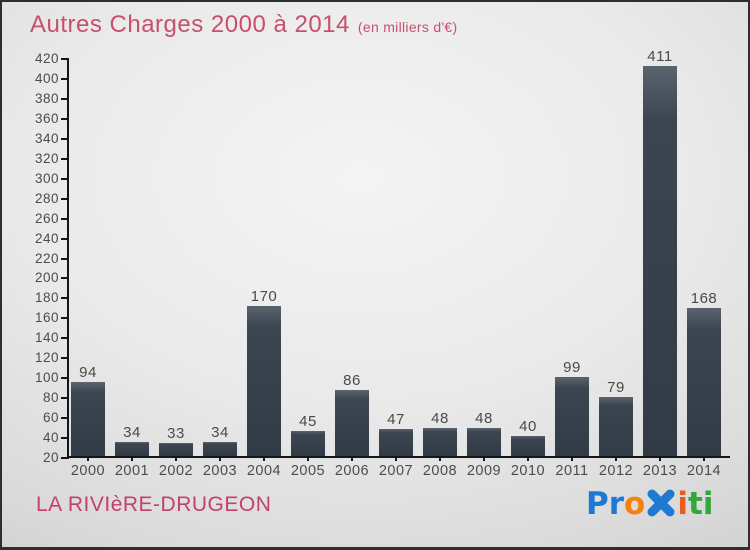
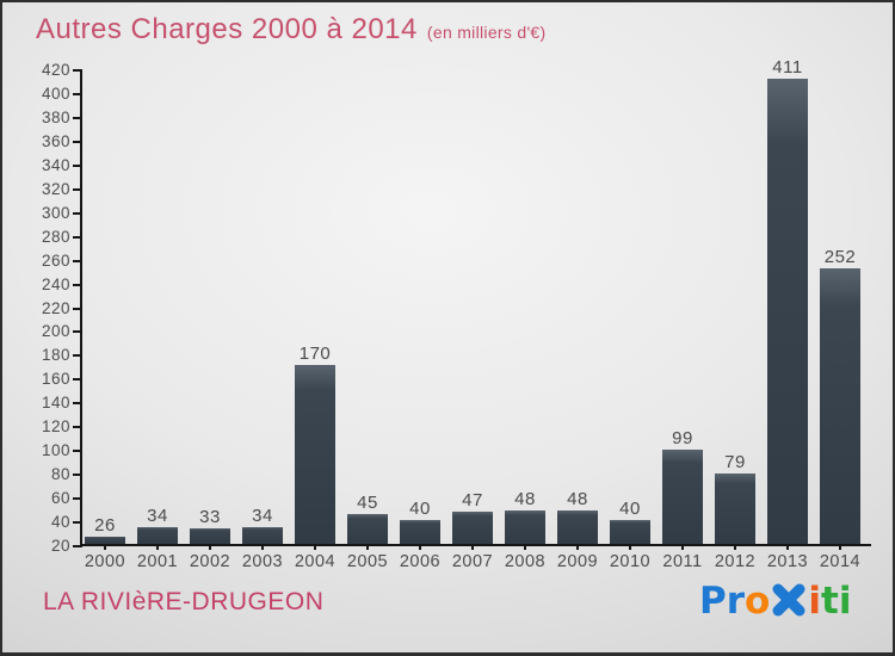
2000: 94 -> 26
2006: 86 -> 40
2014: 168 -> 252
